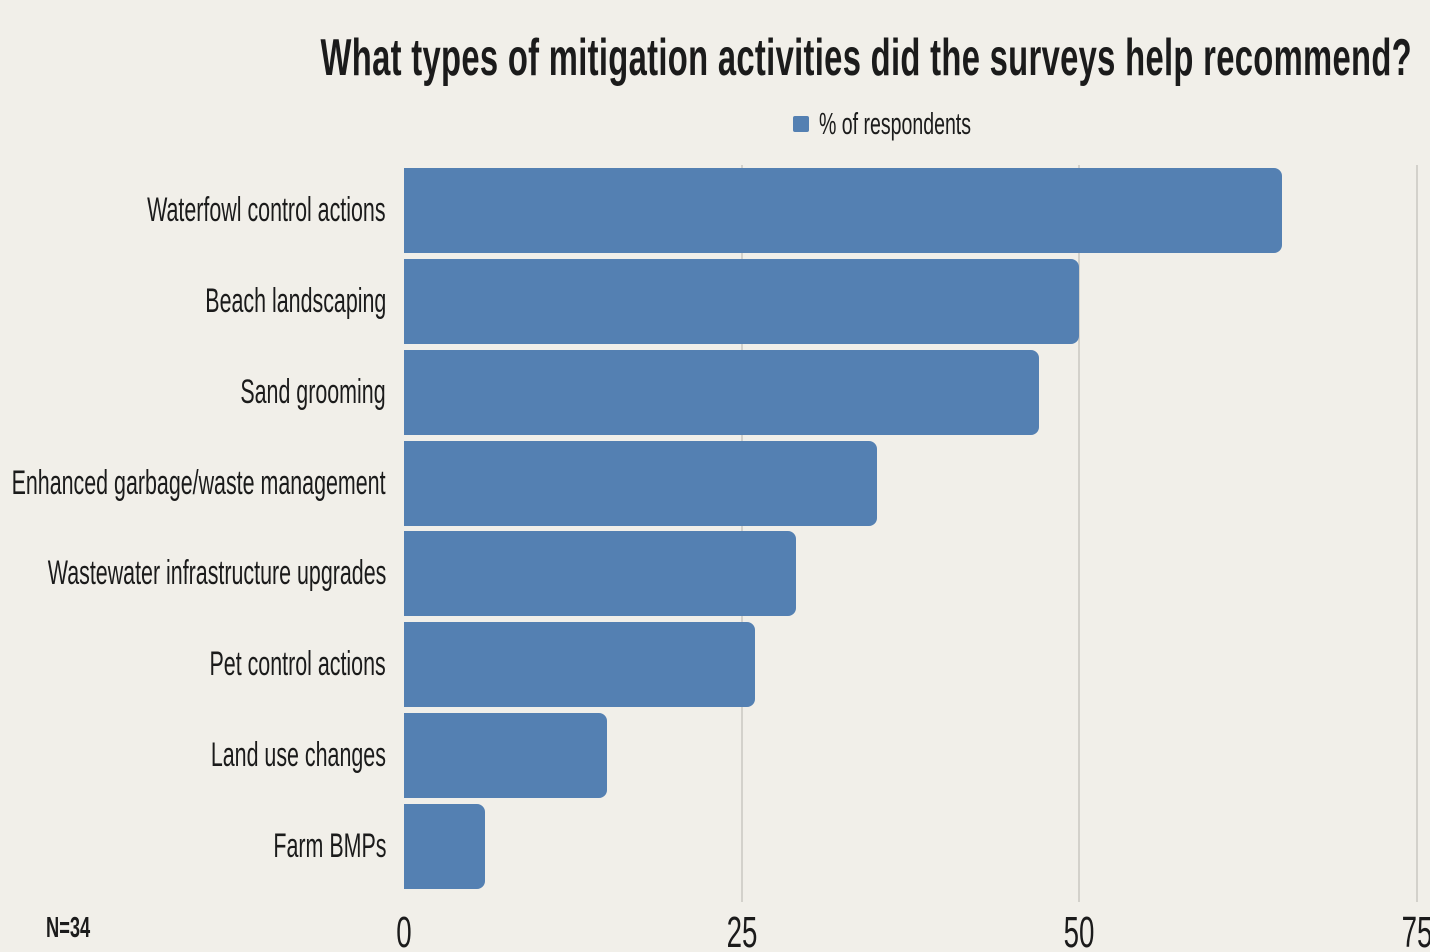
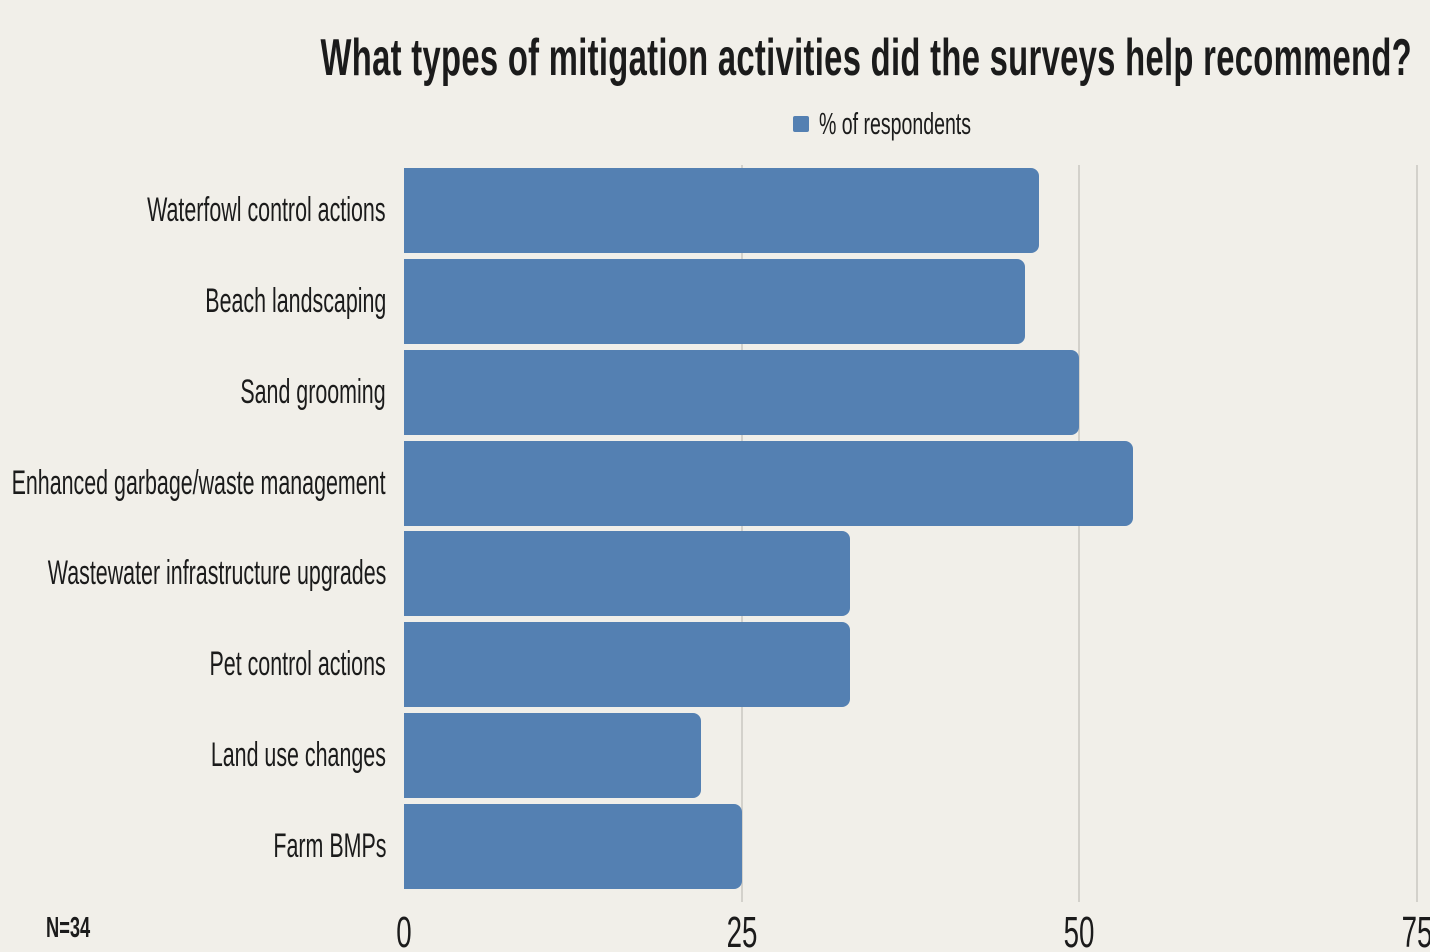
Waterfowl control actions: 65 -> 47
Beach landscaping: 50 -> 46
Sand grooming: 47 -> 50
Enhanced garbage/waste management: 35 -> 54
Wastewater infrastructure upgrades: 29 -> 33
Pet control actions: 26 -> 33
Land use changes: 15 -> 22
Farm BMPs: 6 -> 25
